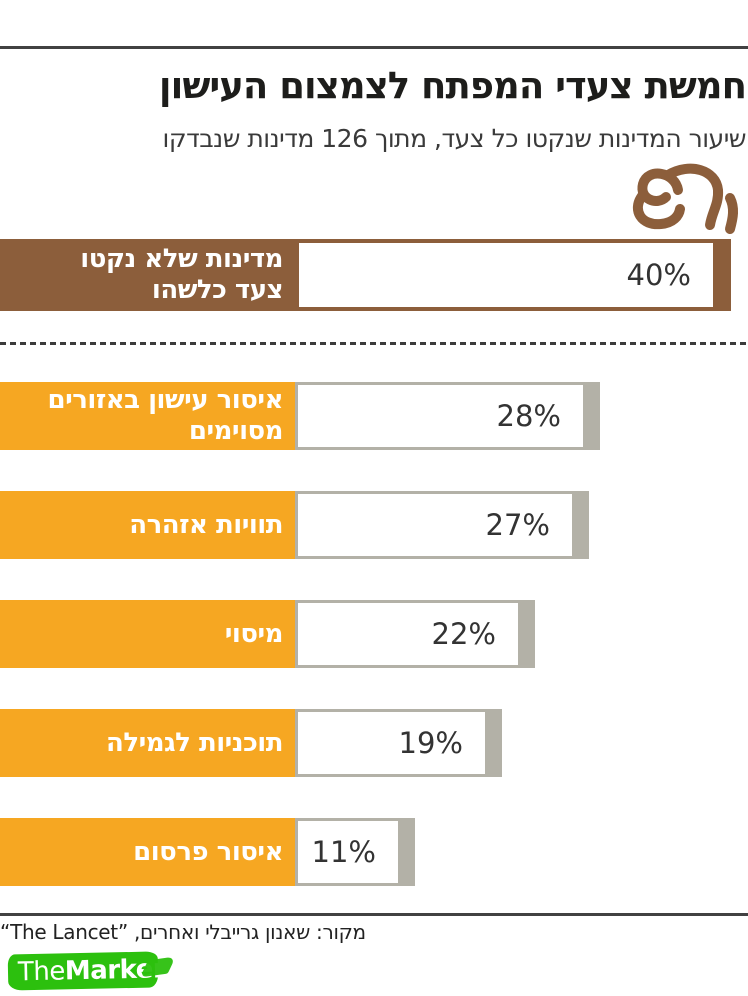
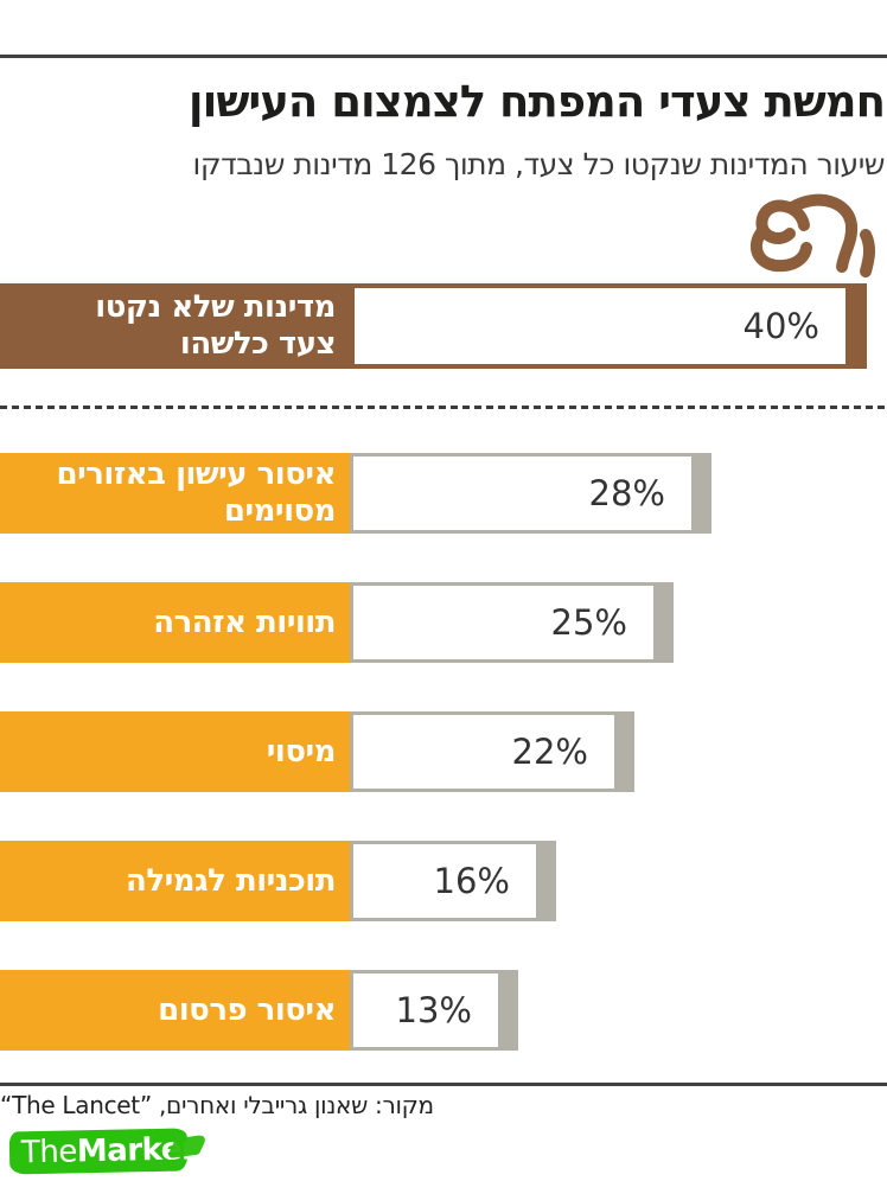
תוויות אזהרה: 27% -> 25%
תוכניות לגמילה: 19% -> 16%
איסור פרסום: 11% -> 13%
